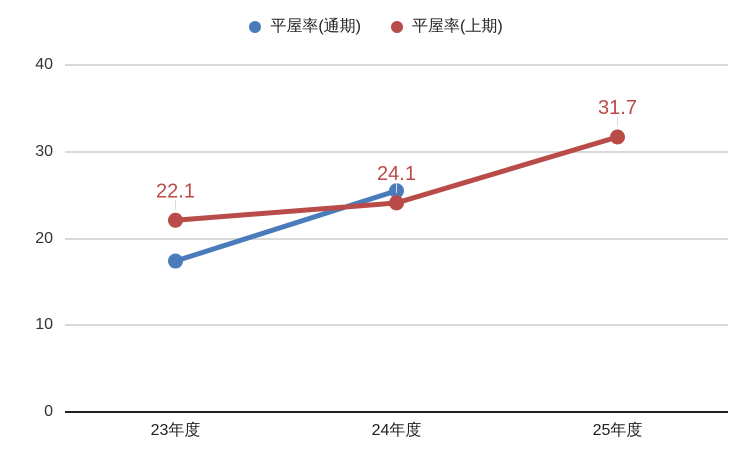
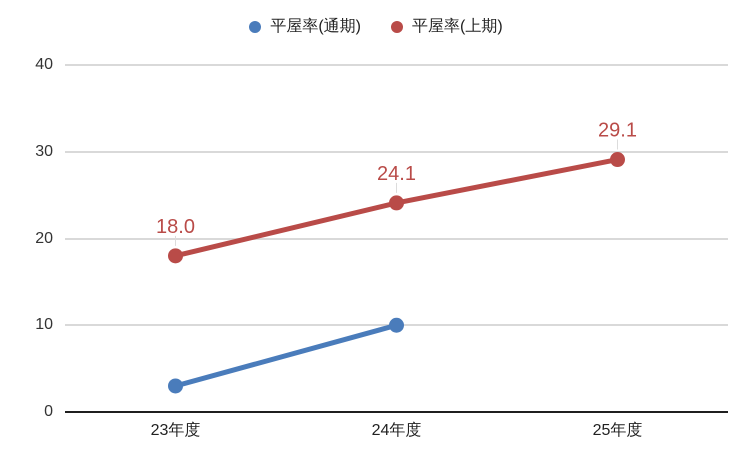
平屋率(通期)/23年度: 17 -> 3
平屋率(上期)/23年度: 22.1 -> 18.0
平屋率(通期)/24年度: 26 -> 10
平屋率(上期)/25年度: 31.7 -> 29.1
